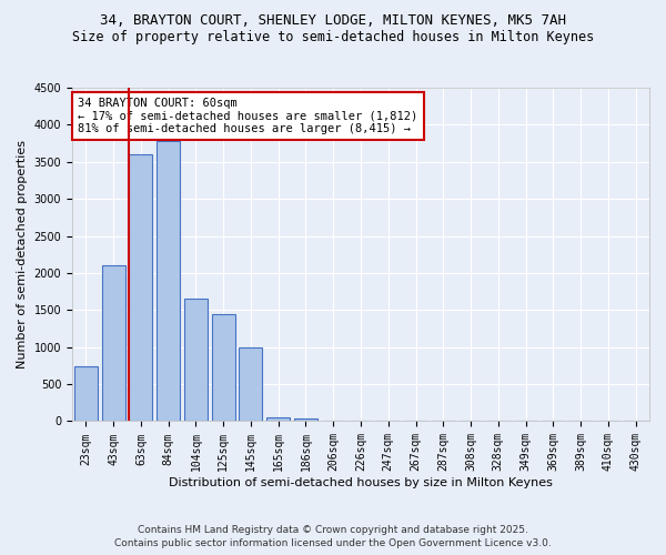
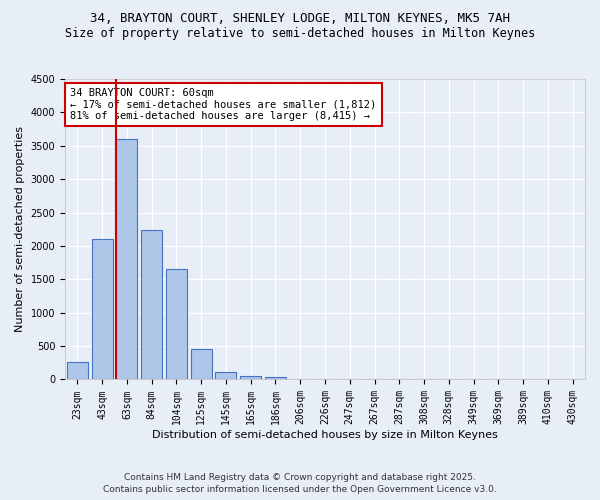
23sqm: 740 -> 260
84sqm: 3780 -> 2240
125sqm: 1440 -> 450
145sqm: 1000 -> 110
